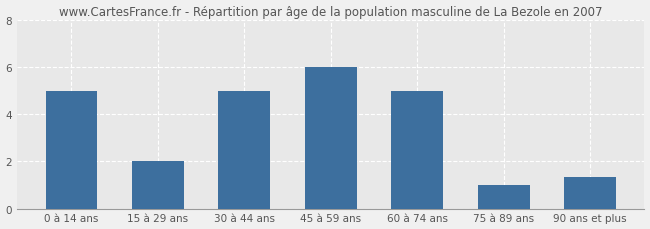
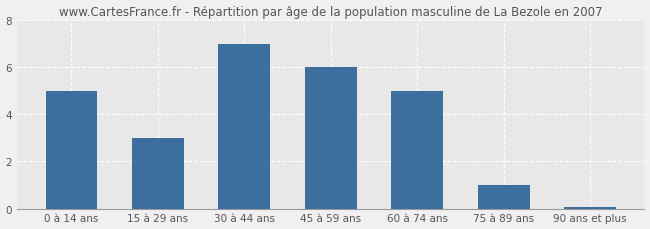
15 à 29 ans: 2.00 -> 3.00
30 à 44 ans: 5.00 -> 7.00
90 ans et plus: 1.35 -> 0.07
